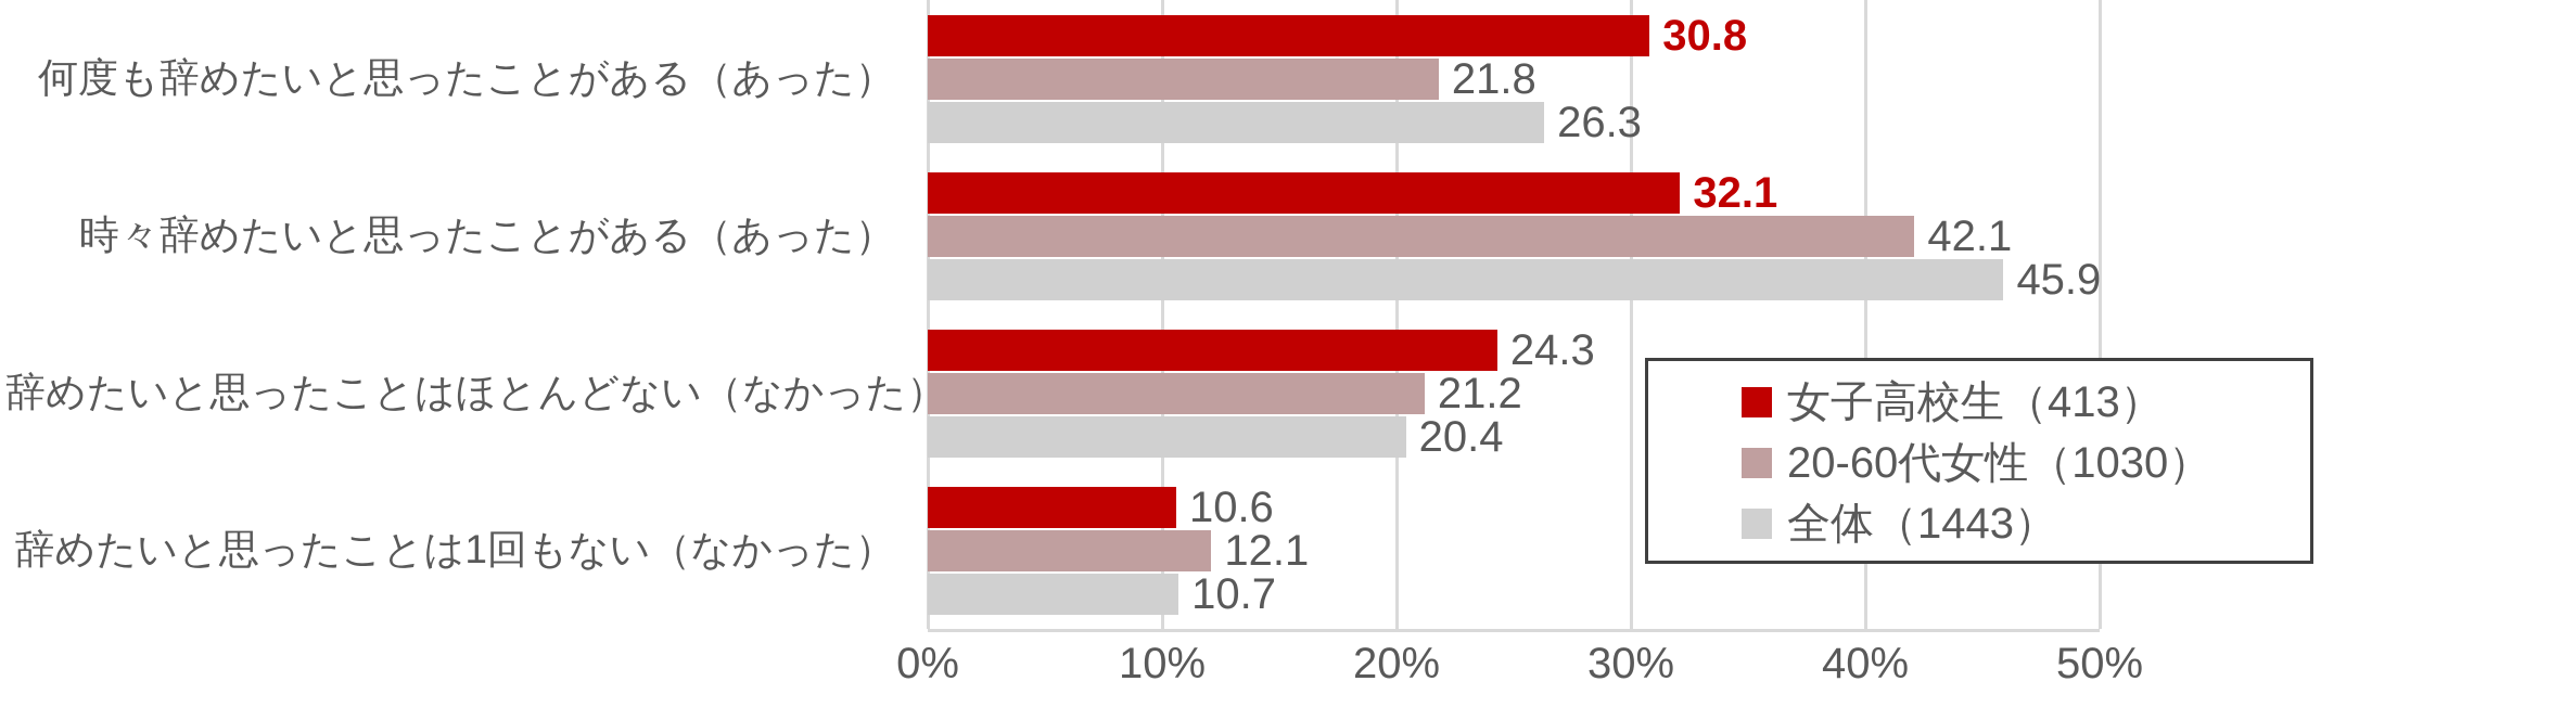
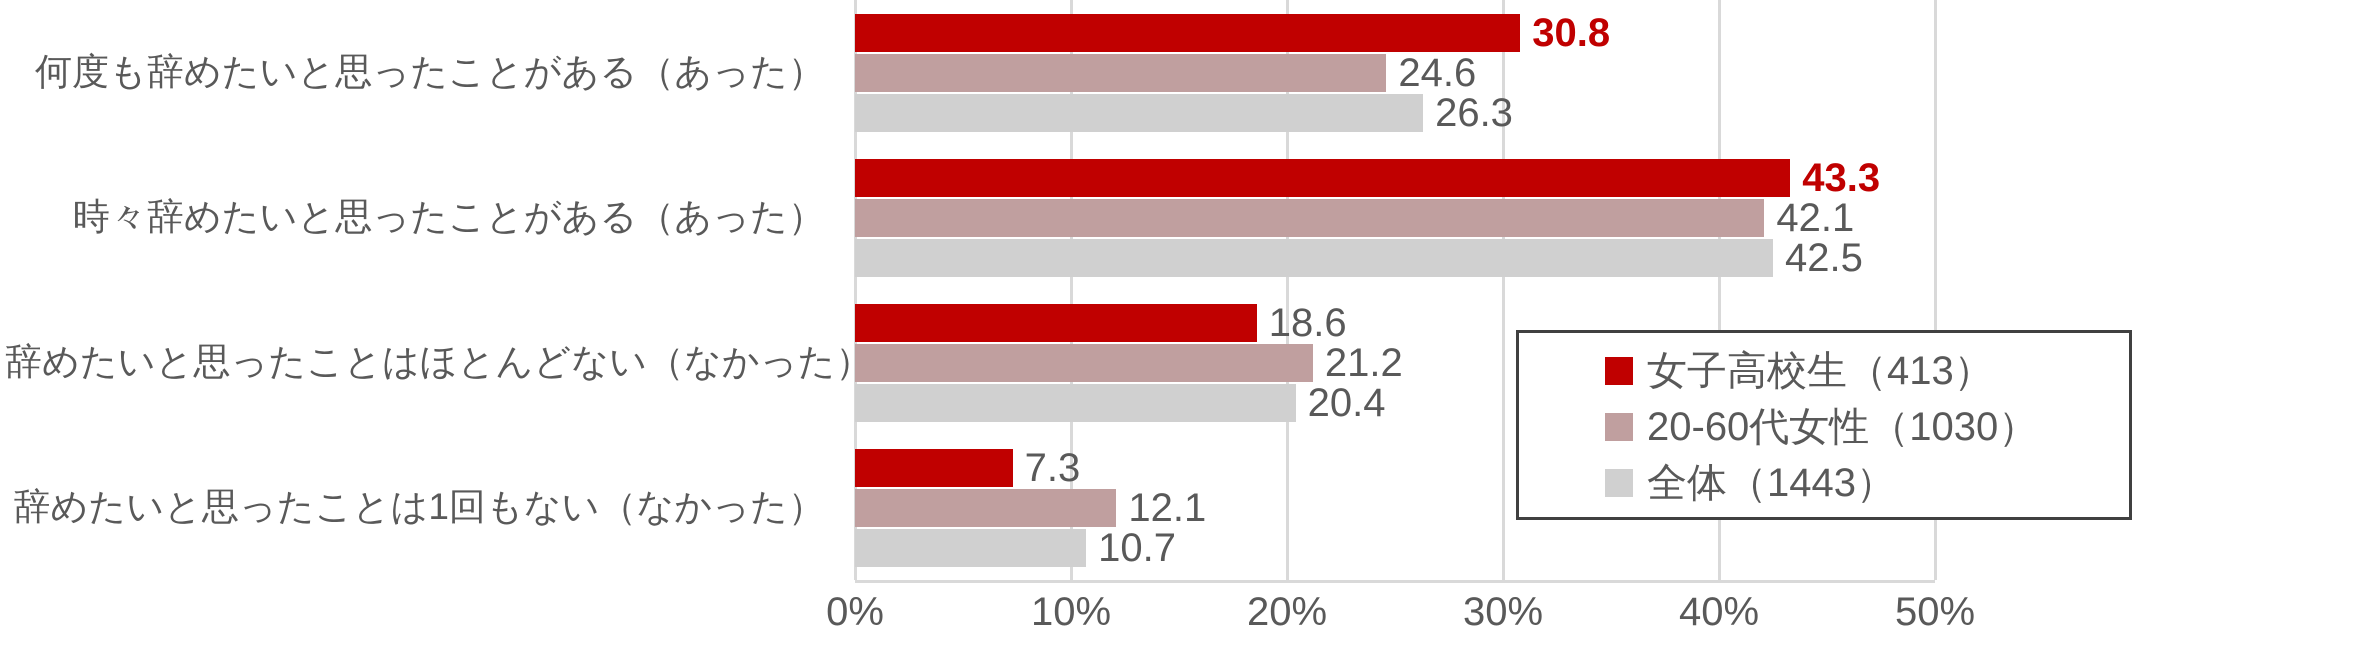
20-60代女性（1030）/何度も辞めたいと思ったことがある（あった）: 21.8 -> 24.6
女子高校生（413）/時々辞めたいと思ったことがある（あった）: 32.1 -> 43.3
全体（1443）/時々辞めたいと思ったことがある（あった）: 45.9 -> 42.5
女子高校生（413）/辞めたいと思ったことはほとんどない（なかった）: 24.3 -> 18.6
女子高校生（413）/辞めたいと思ったことは1回もない（なかった）: 10.6 -> 7.3
